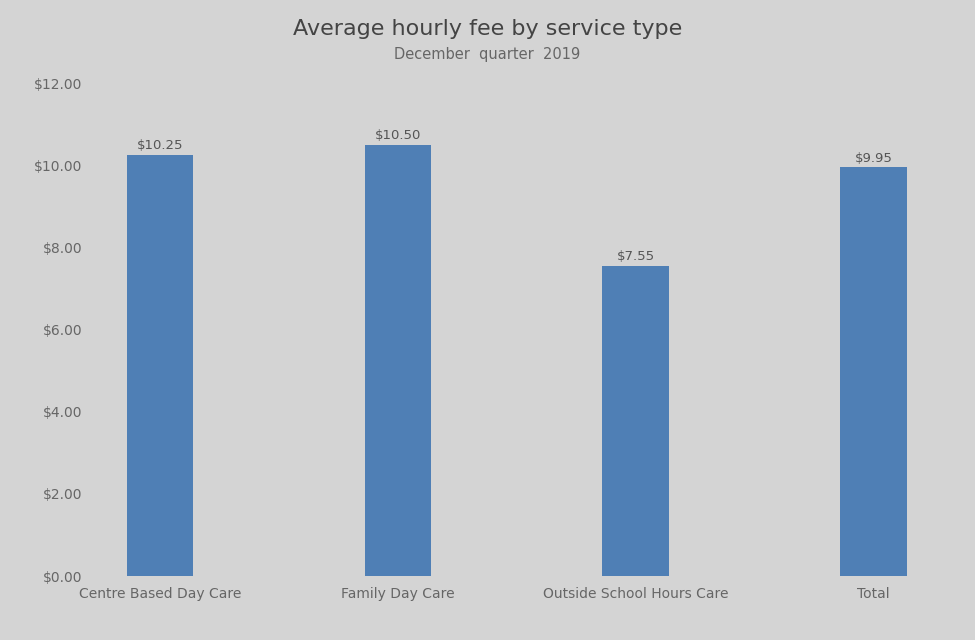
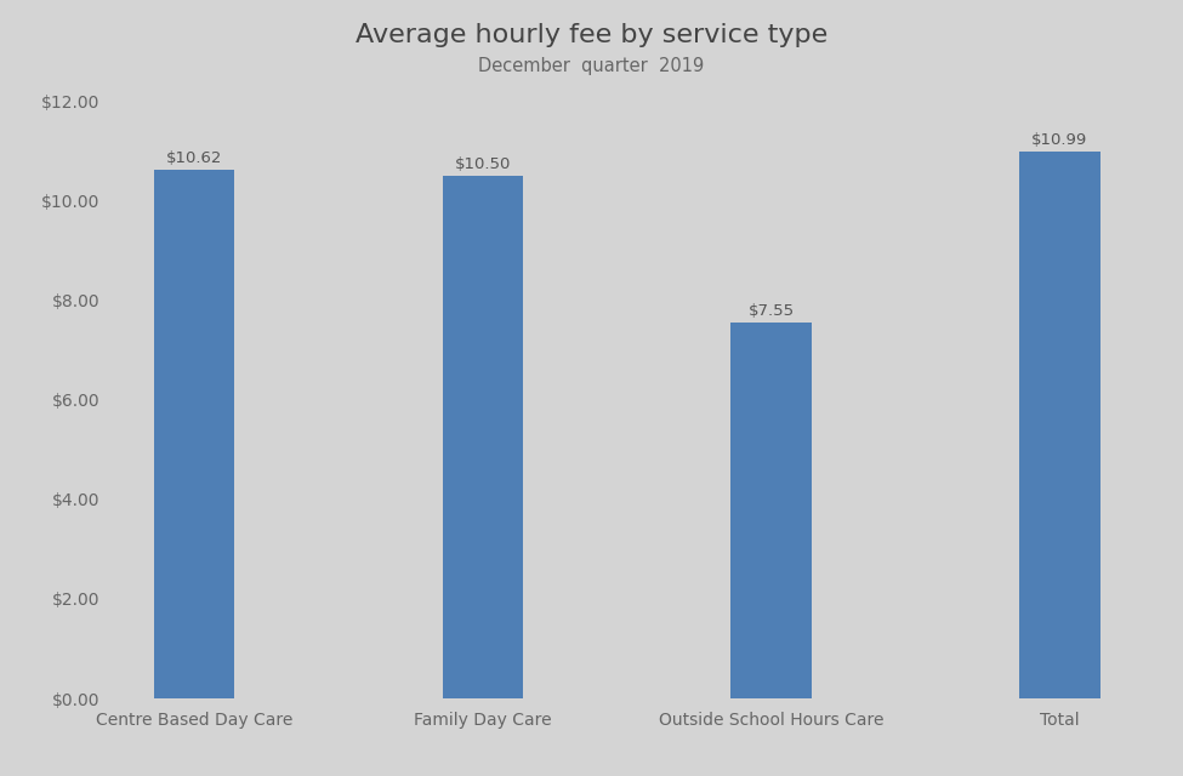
Centre Based Day Care: $10.25 -> $10.62
Total: $9.95 -> $10.99
